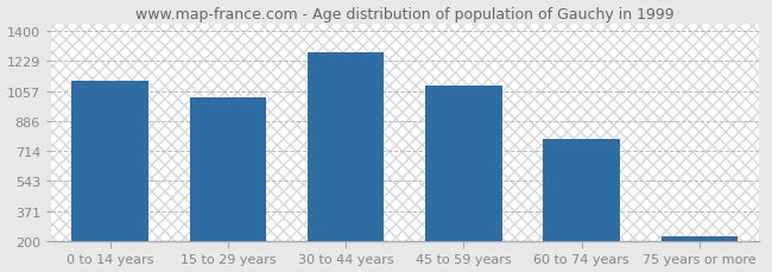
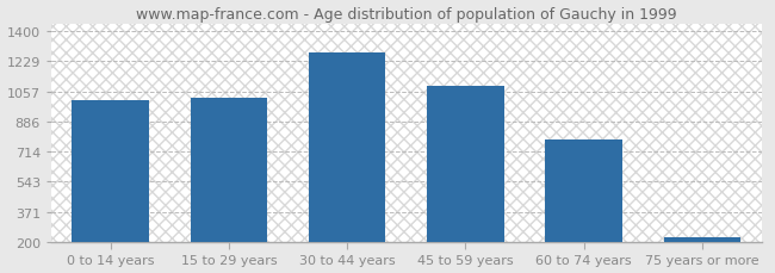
0 to 14 years: 1120 -> 1010
